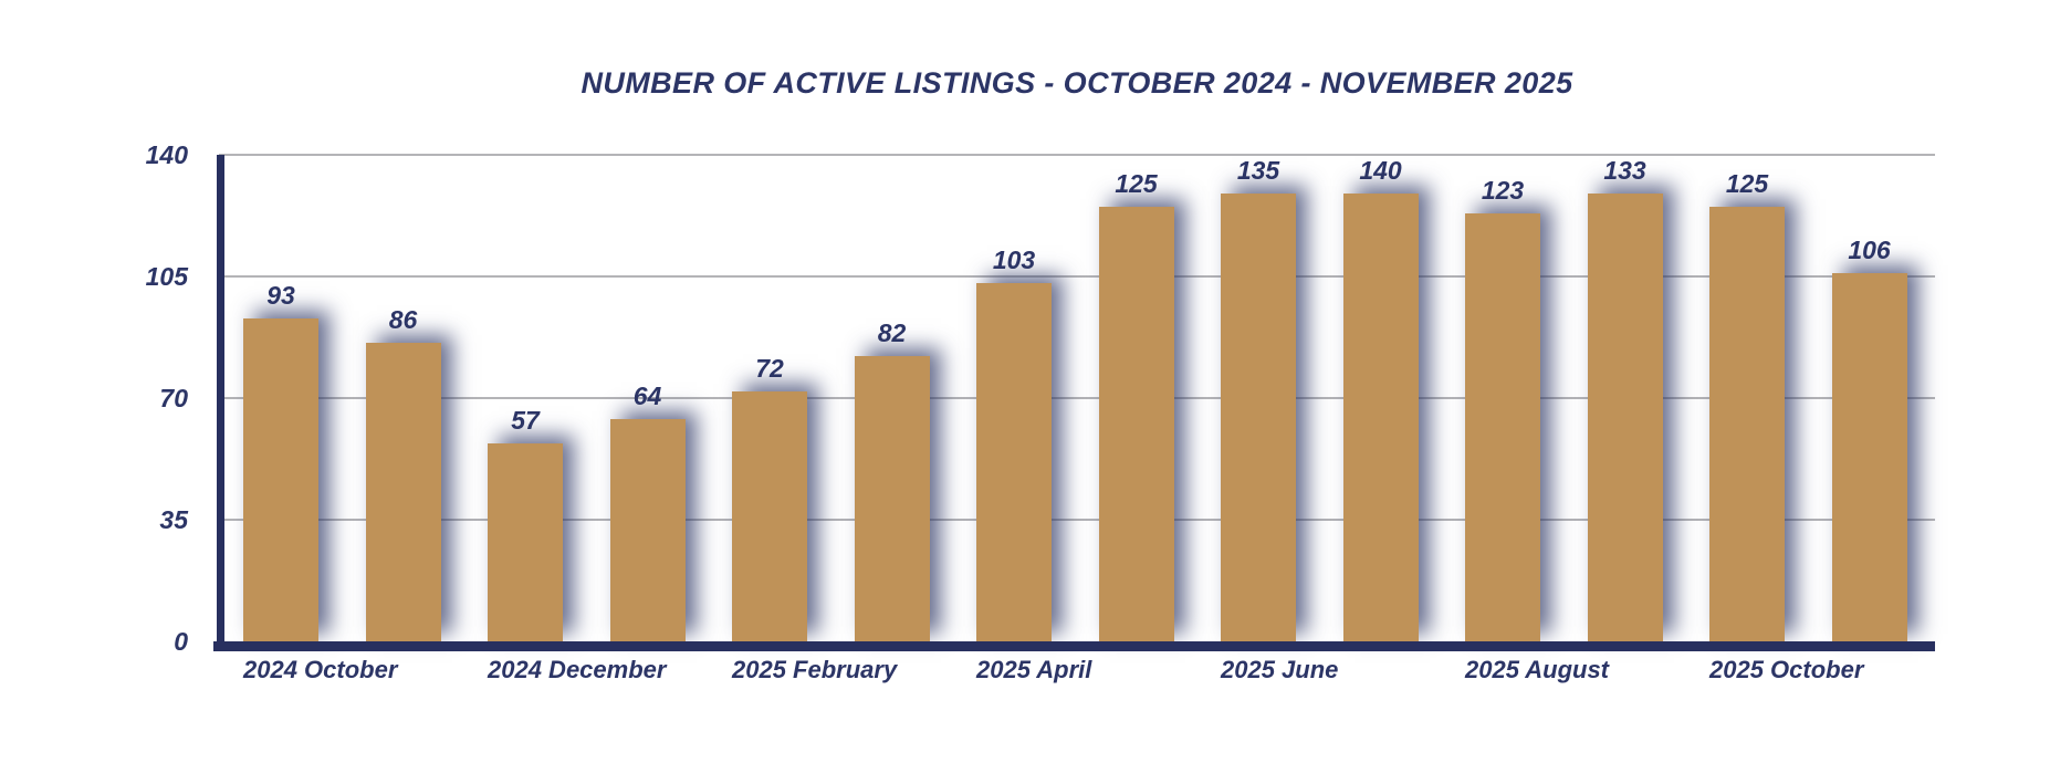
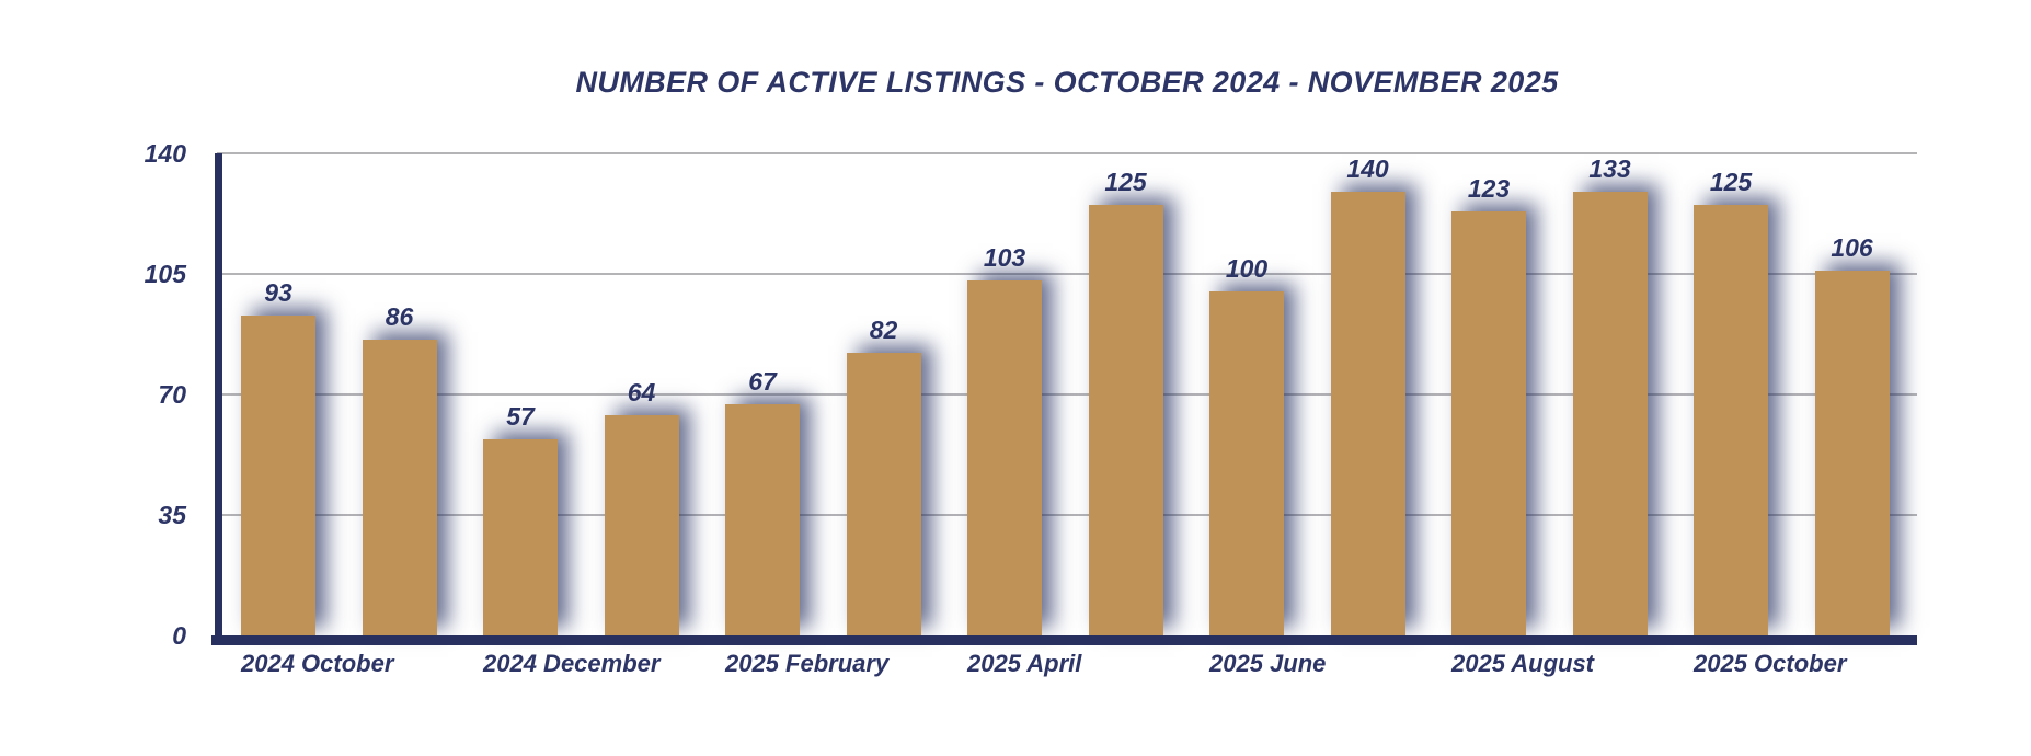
2025 February: 72 -> 67
2025 June: 135 -> 100
